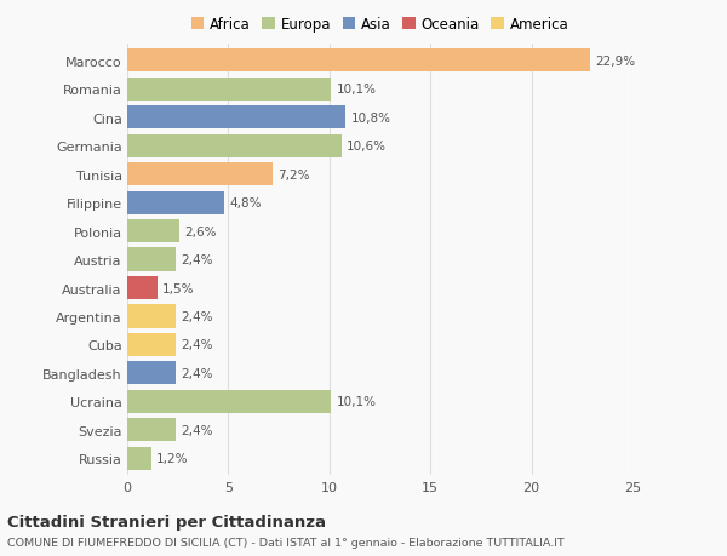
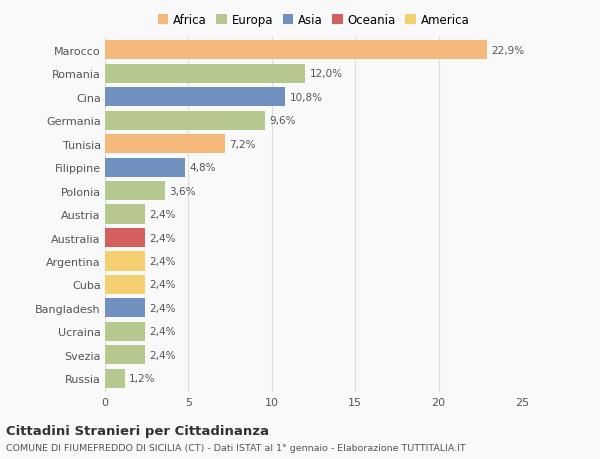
Romania: 10,1% -> 12,0%
Germania: 10,6% -> 9,6%
Polonia: 2,6% -> 3,6%
Australia: 1,5% -> 2,4%
Ucraina: 10,1% -> 2,4%
